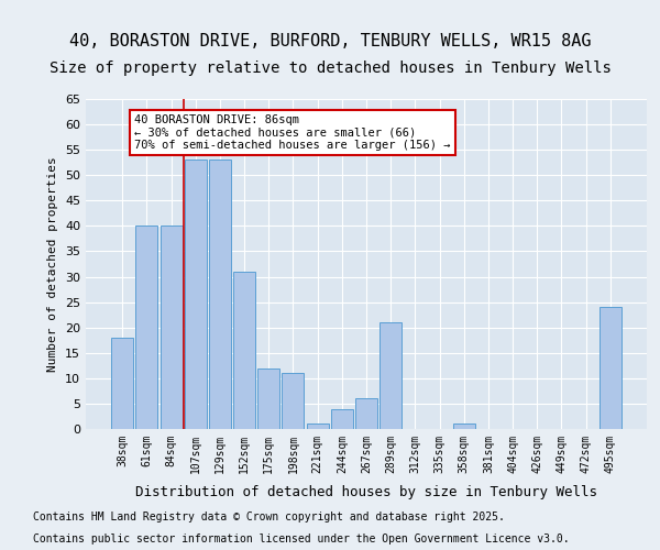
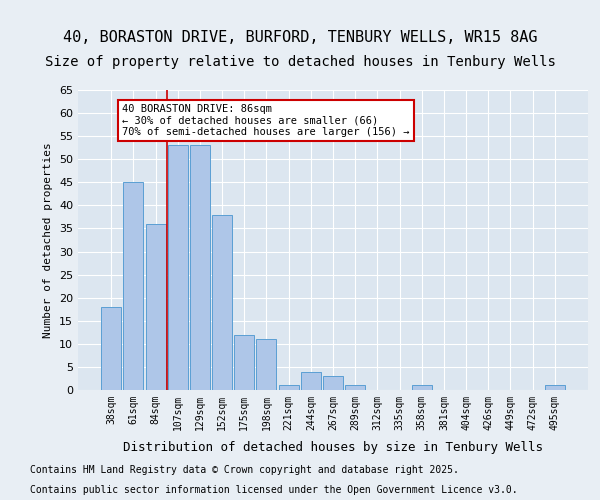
61sqm: 40 -> 45
84sqm: 40 -> 36
152sqm: 31 -> 38
267sqm: 6 -> 3
289sqm: 21 -> 1
495sqm: 24 -> 1
